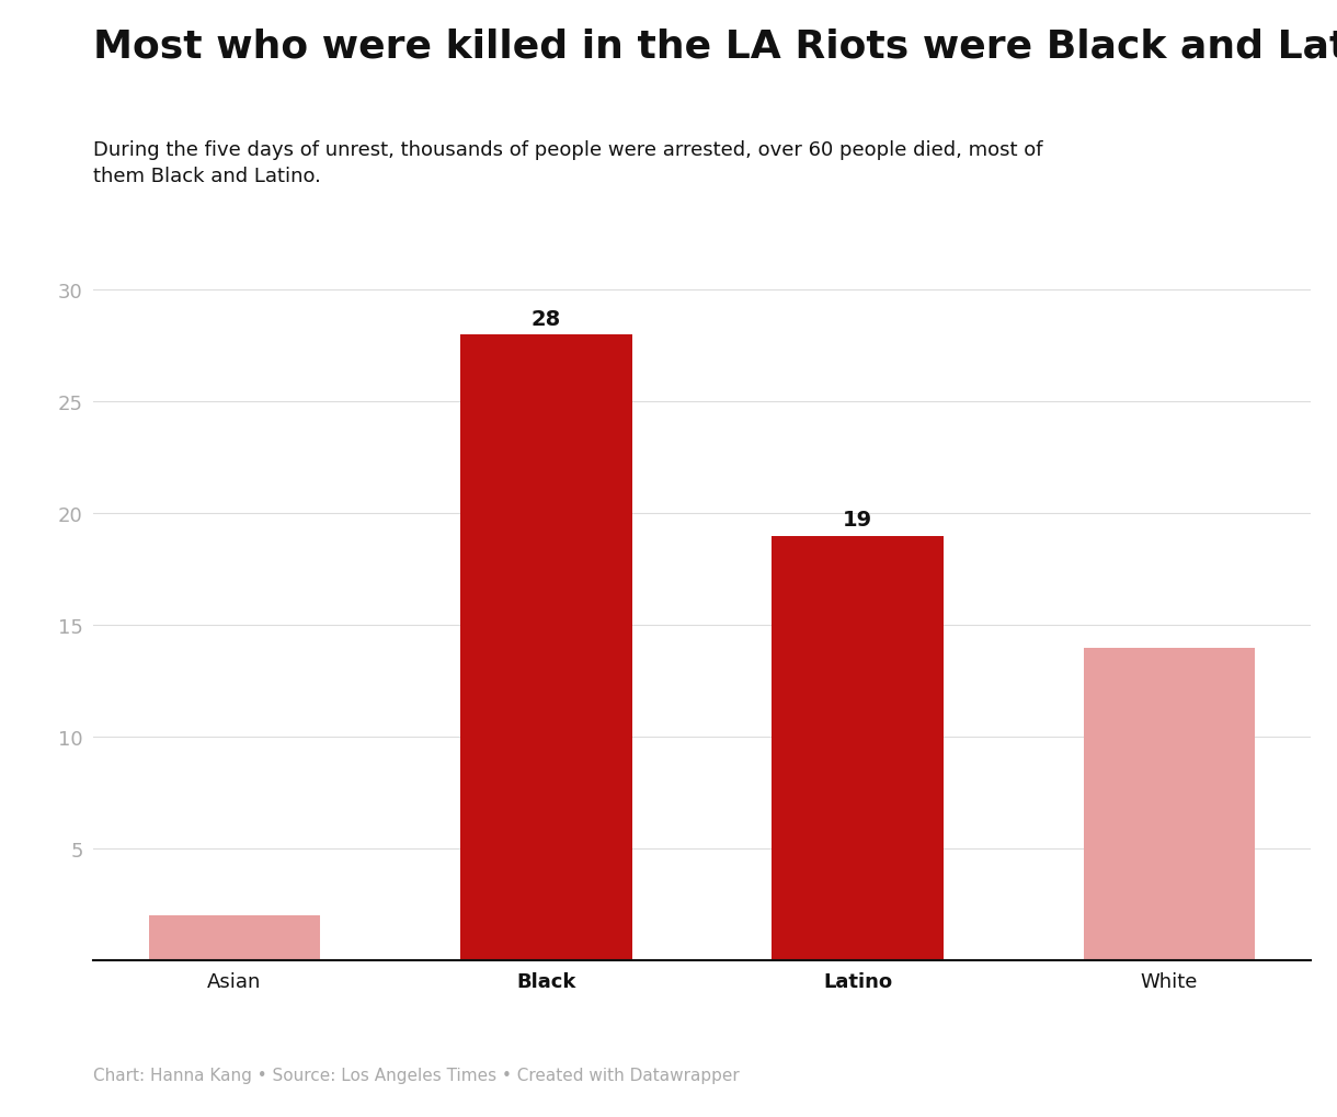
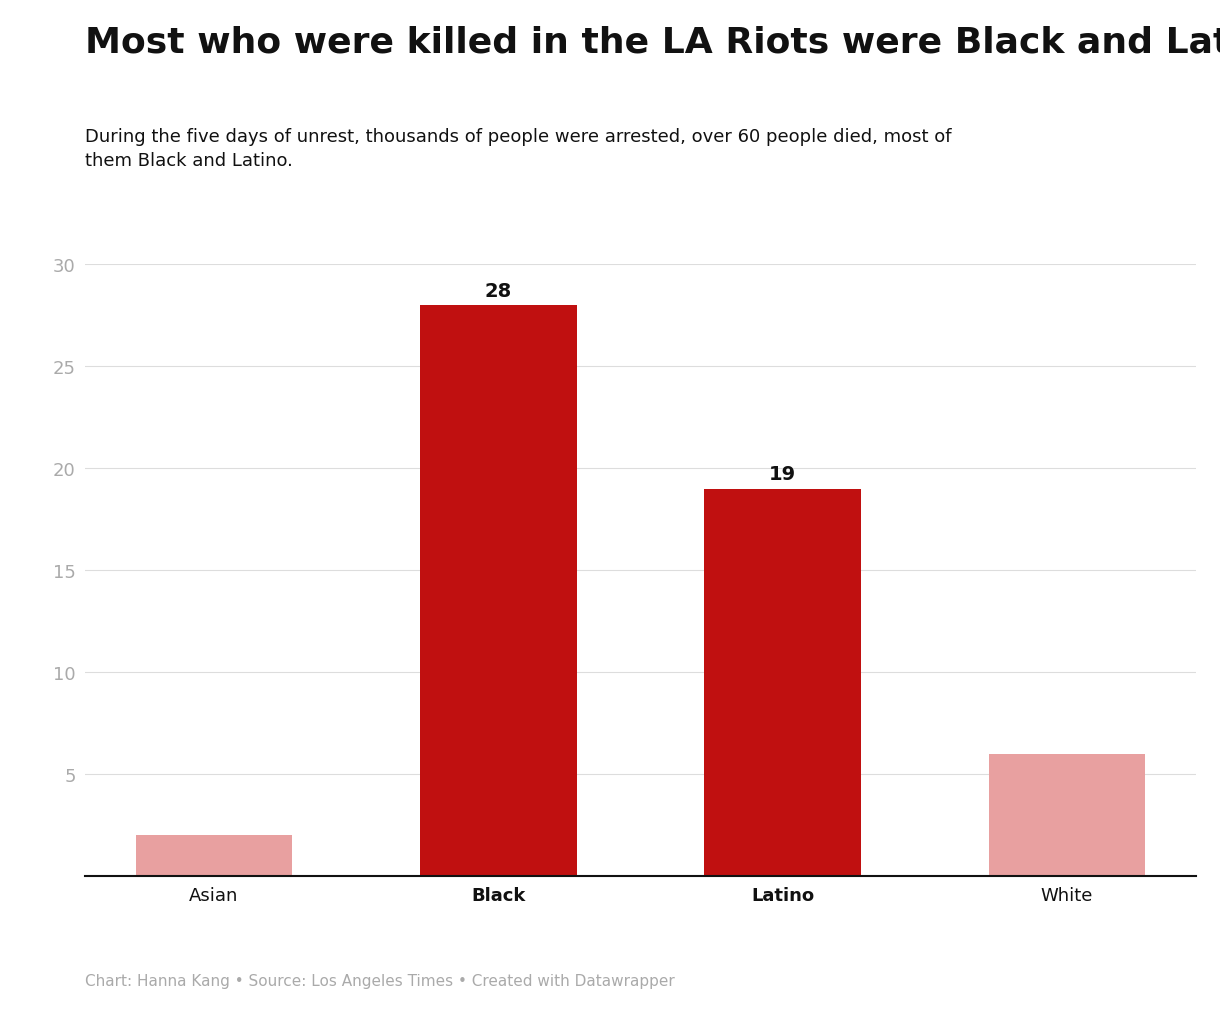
White: 14 -> 6
